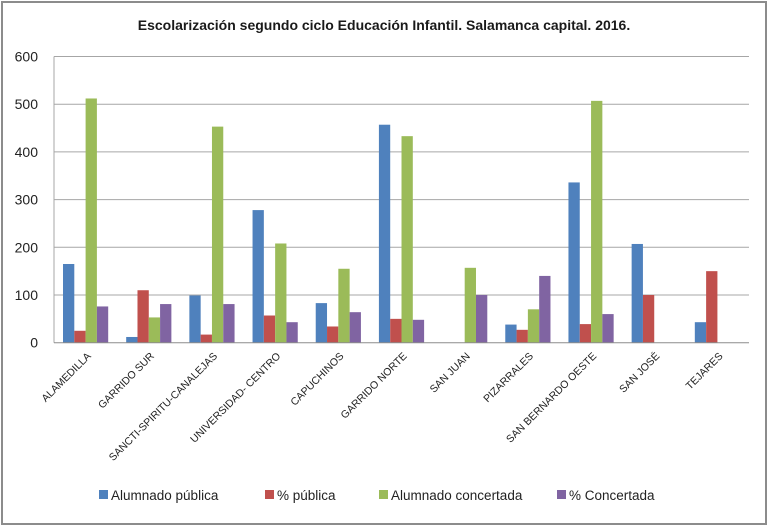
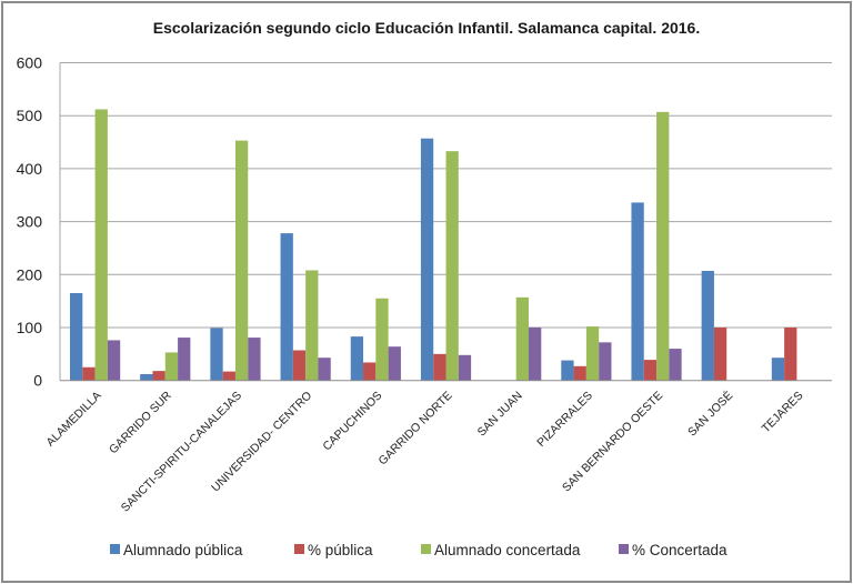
% pública/GARRIDO SUR: 110 -> 20
Alumnado concertada/PIZARRALES: 70 -> 100
% Concertada/PIZARRALES: 140 -> 70
% pública/TEJARES: 150 -> 100
